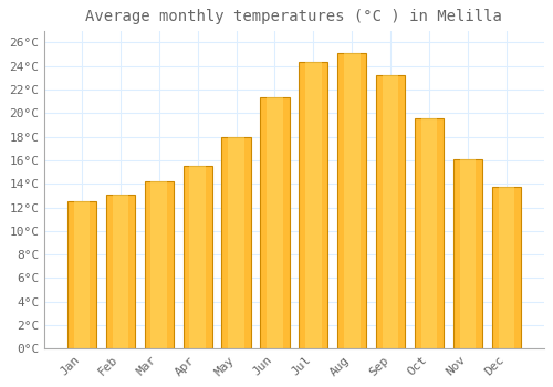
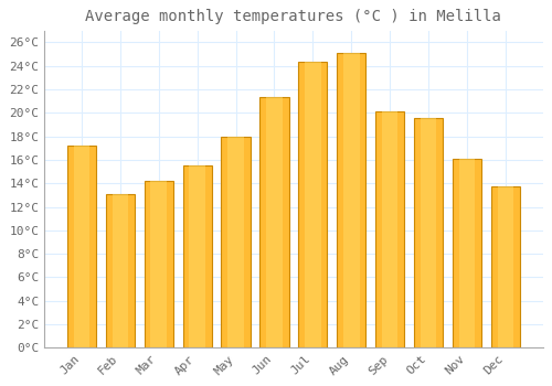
Jan: 12.5°C -> 17.2°C
Sep: 23.2°C -> 20.1°C
